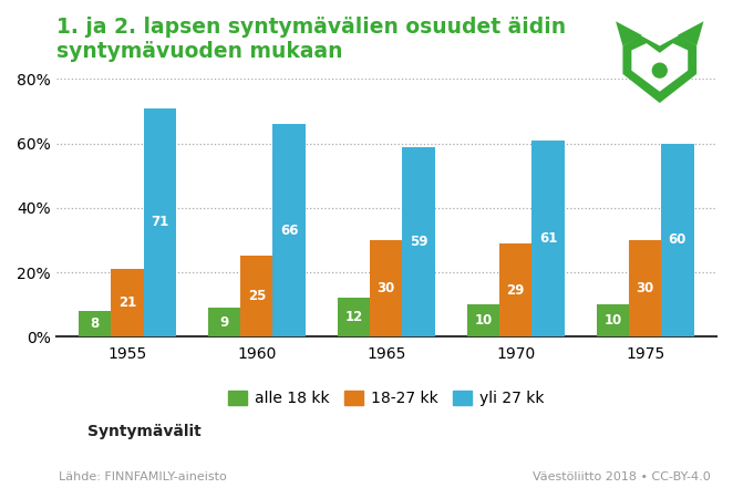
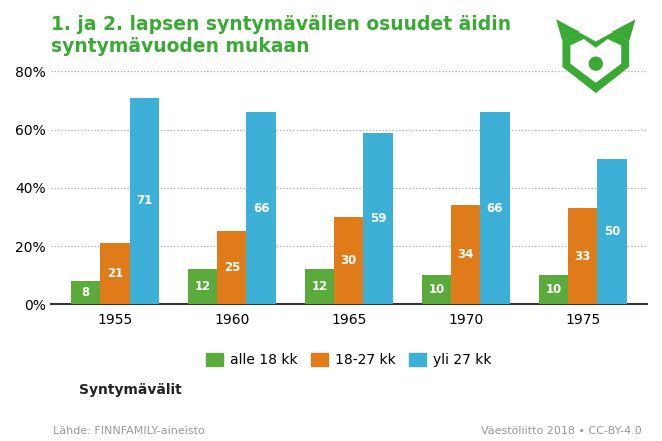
alle 18 kk/1960: 9 -> 12
18-27 kk/1970: 29 -> 34
yli 27 kk/1970: 61 -> 66
18-27 kk/1975: 30 -> 33
yli 27 kk/1975: 60 -> 50
